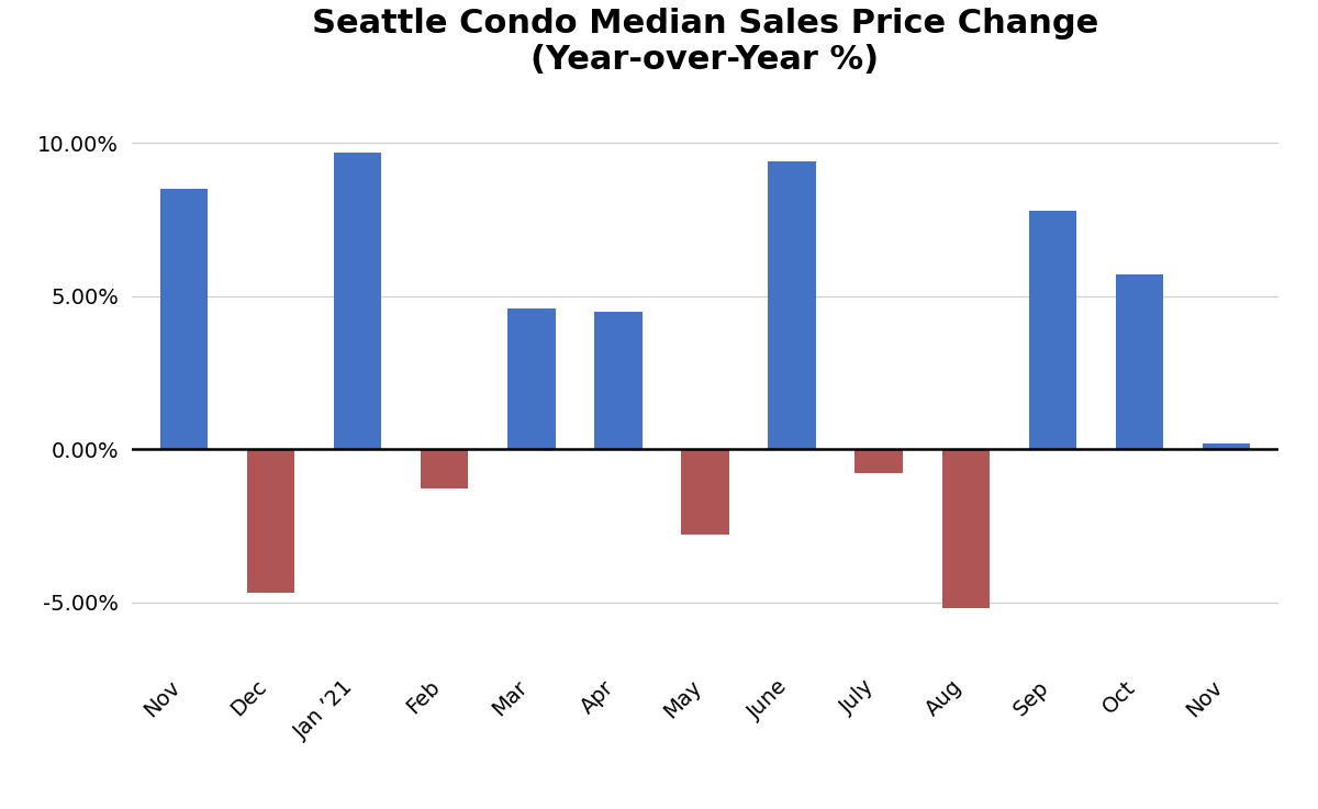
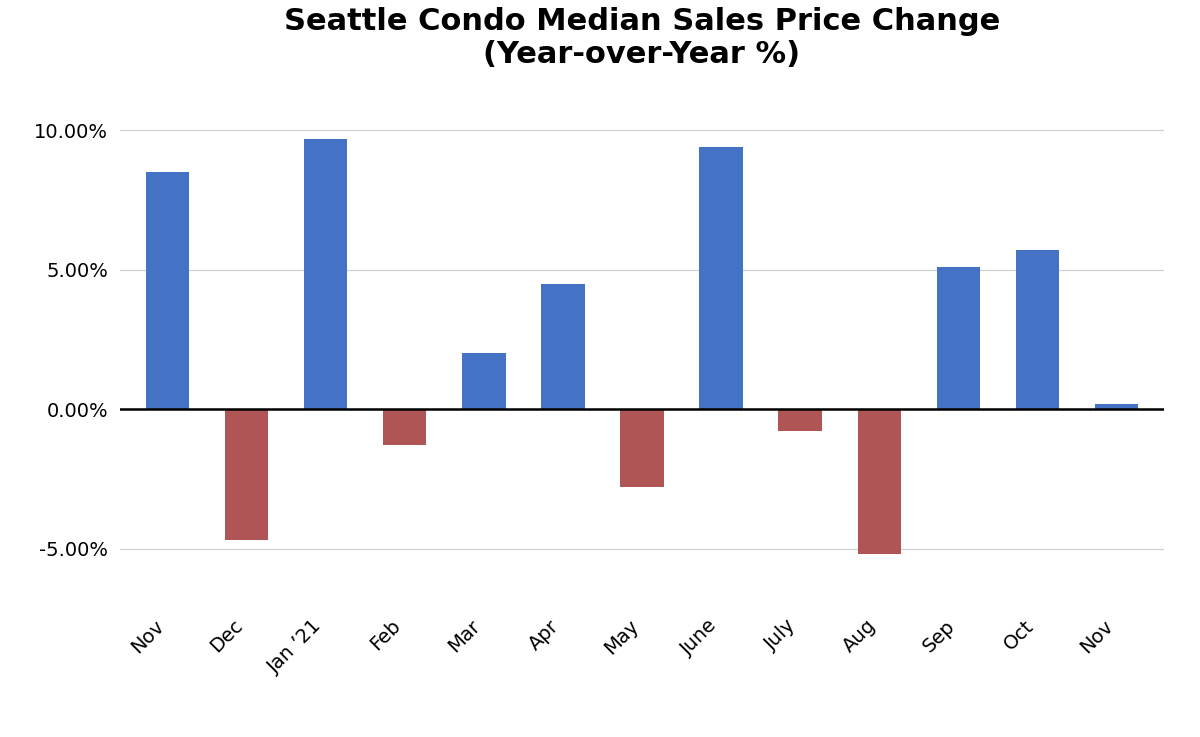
Mar: 4.6% -> 2.0%
Sep: 7.8% -> 5.1%
